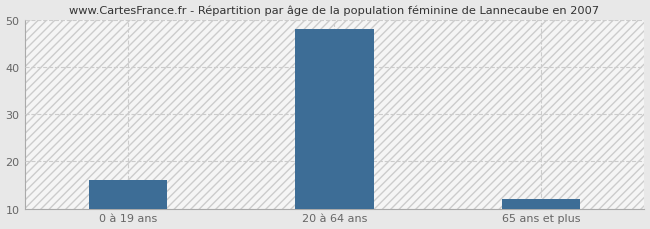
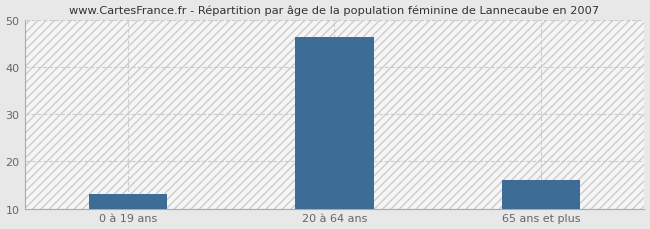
0 à 19 ans: 16.0 -> 13.0
20 à 64 ans: 48.0 -> 46.5
65 ans et plus: 12.0 -> 16.0
